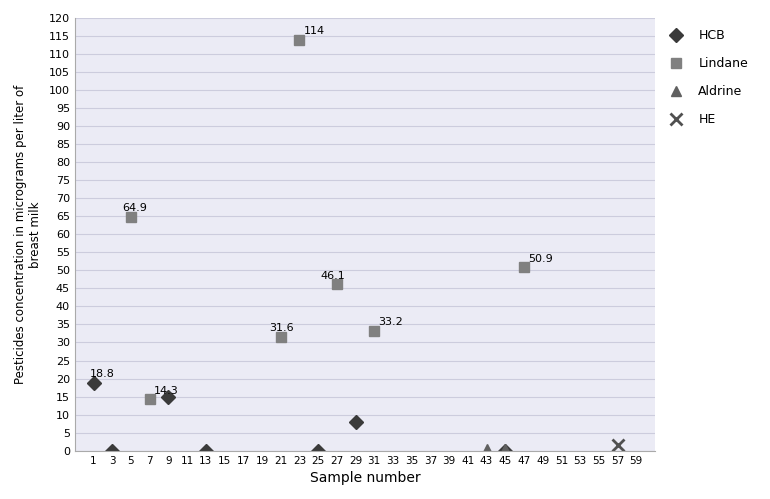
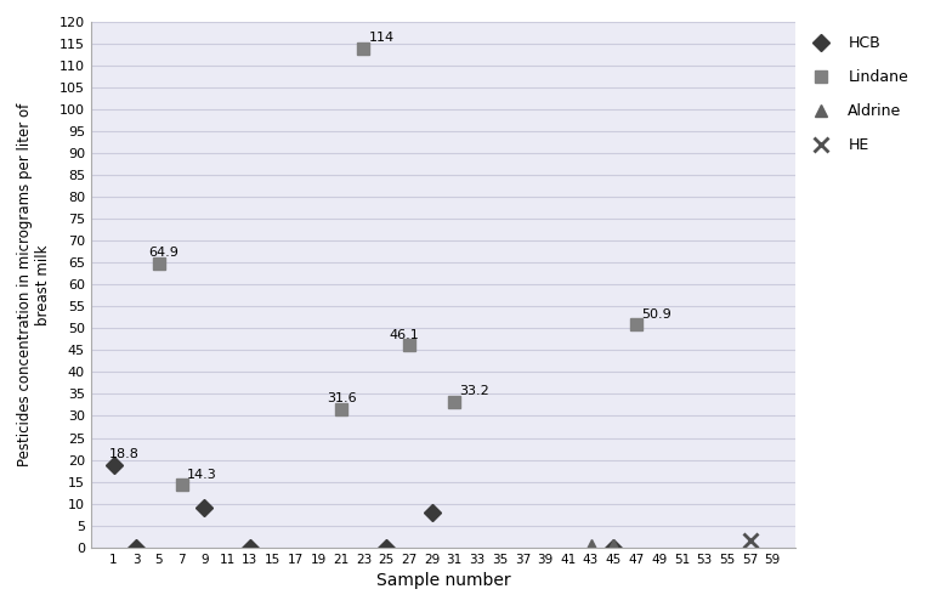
HCB/9: 15.0 -> 9.0
